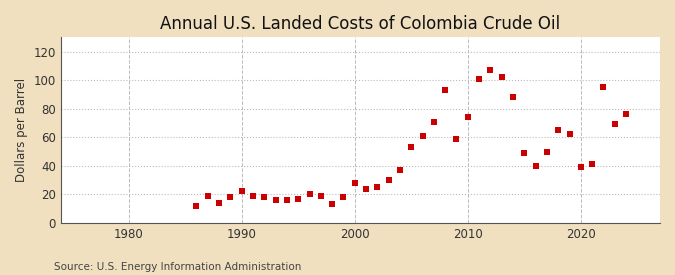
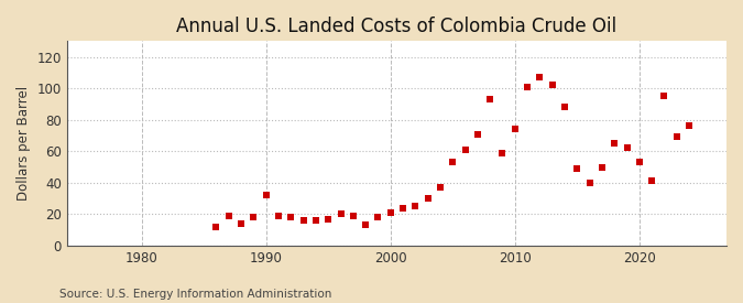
1990: 22 -> 32
2000: 28 -> 21
2020: 39 -> 53
